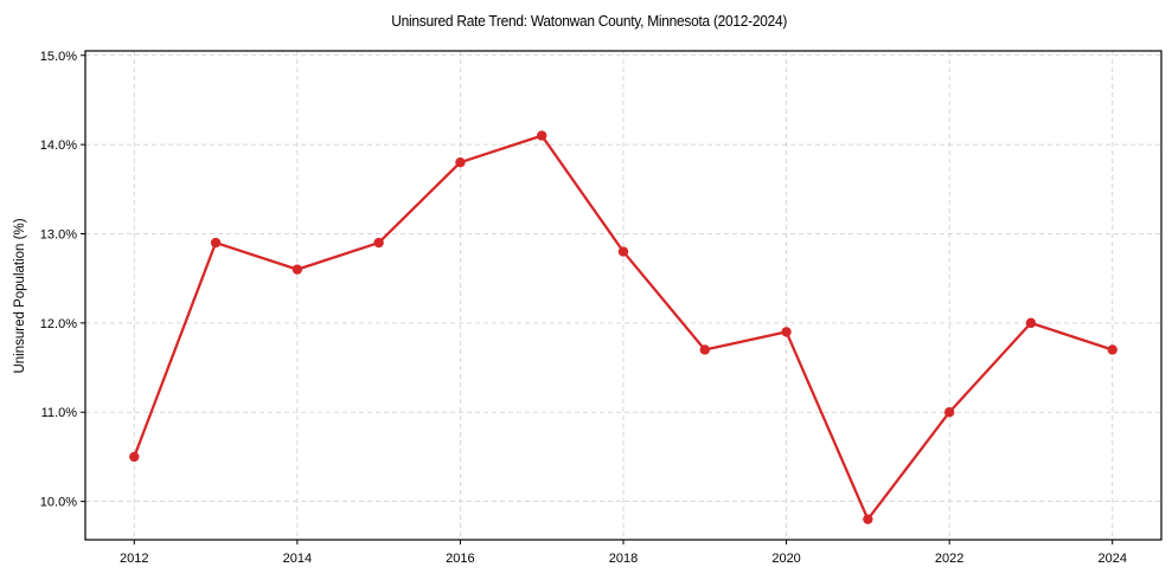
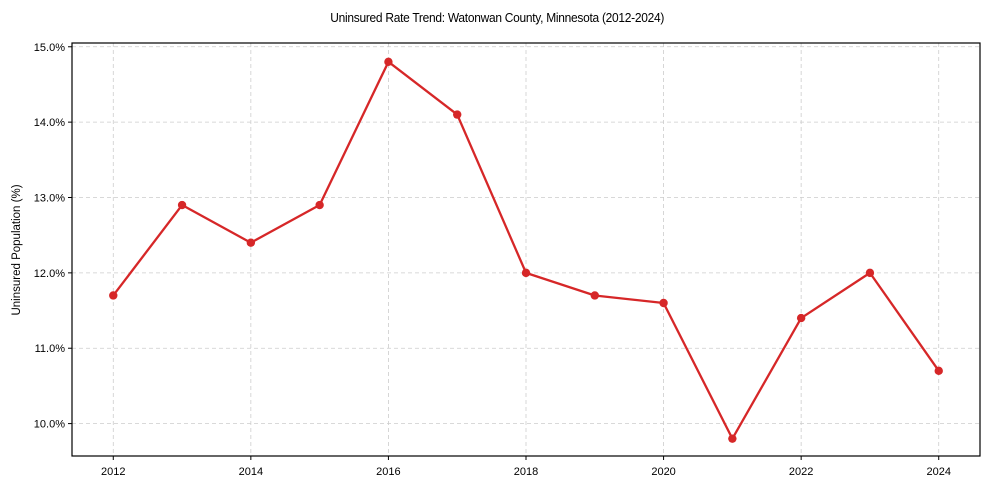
2012: 10.5% -> 11.7%
2014: 12.6% -> 12.4%
2016: 13.8% -> 14.8%
2018: 12.8% -> 12.0%
2020: 11.9% -> 11.6%
2022: 11.0% -> 11.4%
2024: 11.7% -> 10.7%
